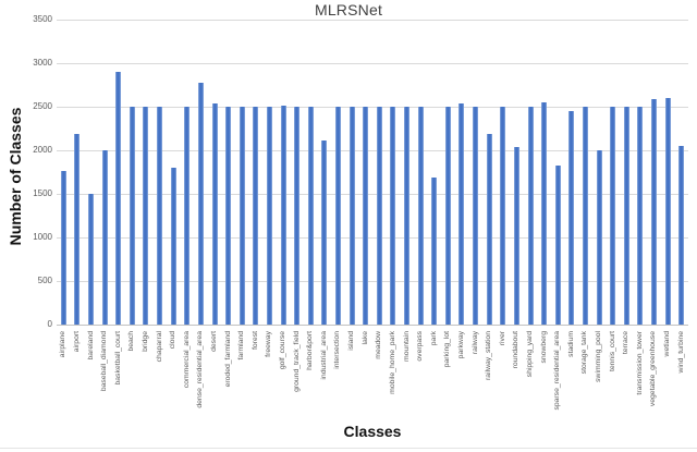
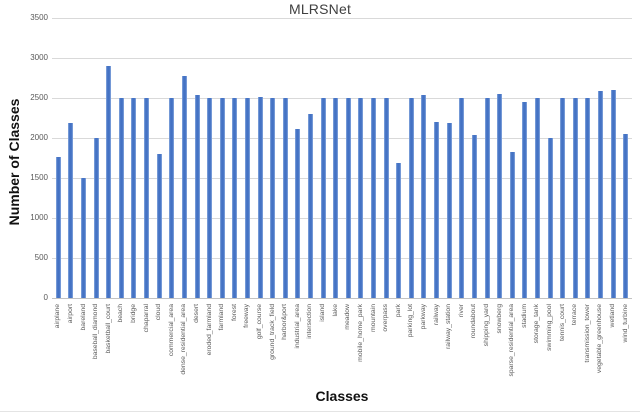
intersection: 2500 -> 2300
railway: 2500 -> 2200
